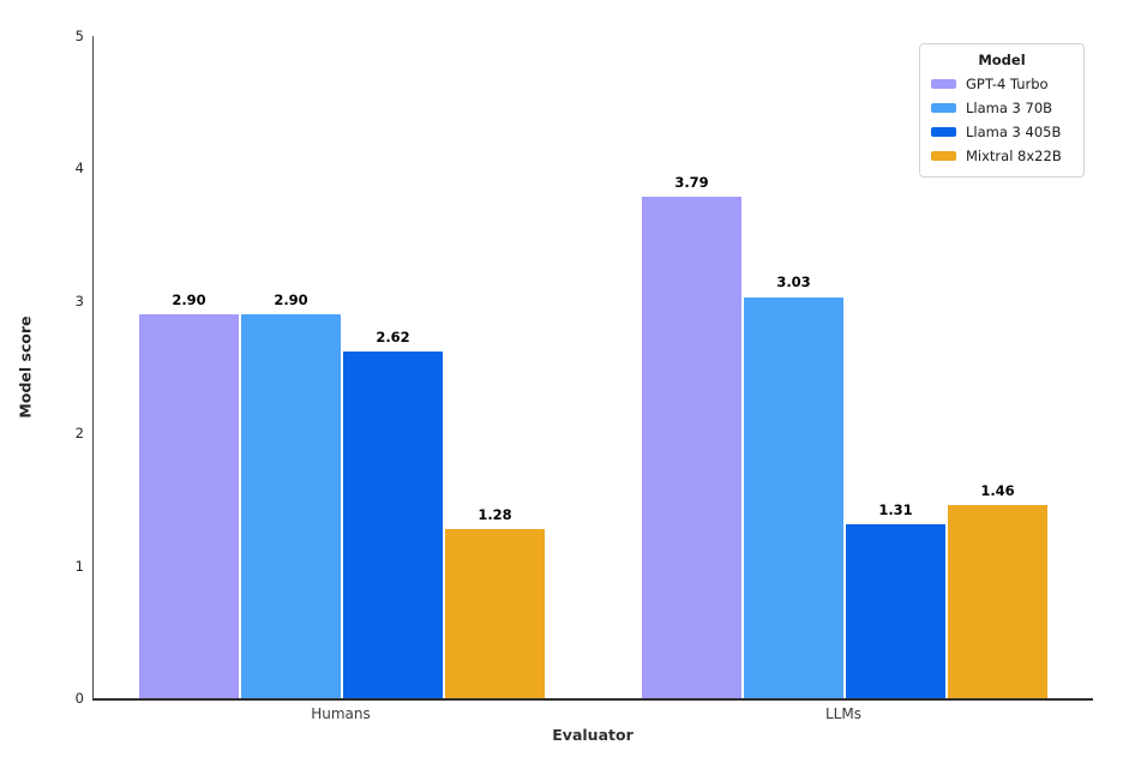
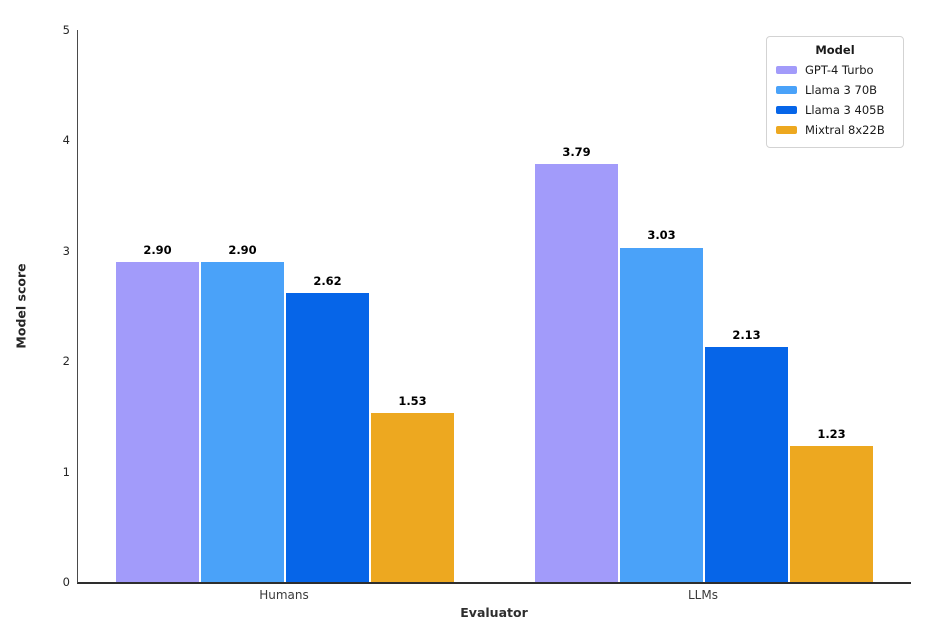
Mixtral 8x22B/Humans: 1.28 -> 1.53
Llama 3 405B/LLMs: 1.31 -> 2.13
Mixtral 8x22B/LLMs: 1.46 -> 1.23
